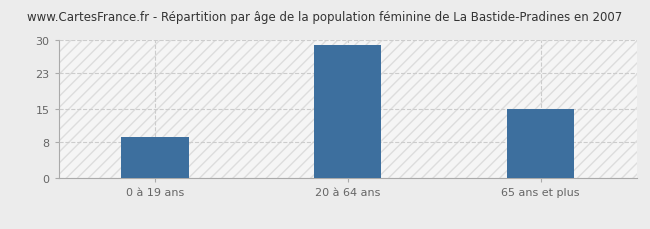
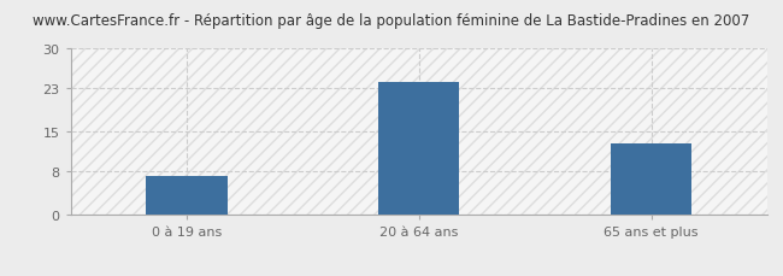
0 à 19 ans: 9 -> 7
20 à 64 ans: 29 -> 24
65 ans et plus: 15 -> 13
